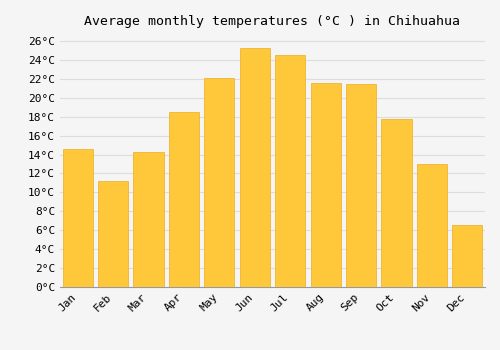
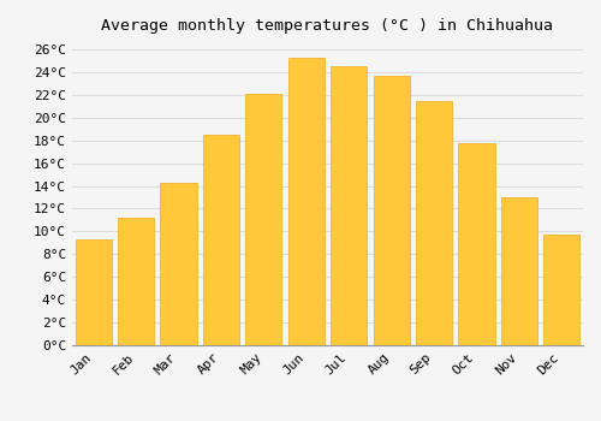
Jan: 14.6°C -> 9.3°C
Aug: 21.6°C -> 23.7°C
Dec: 6.6°C -> 9.7°C
